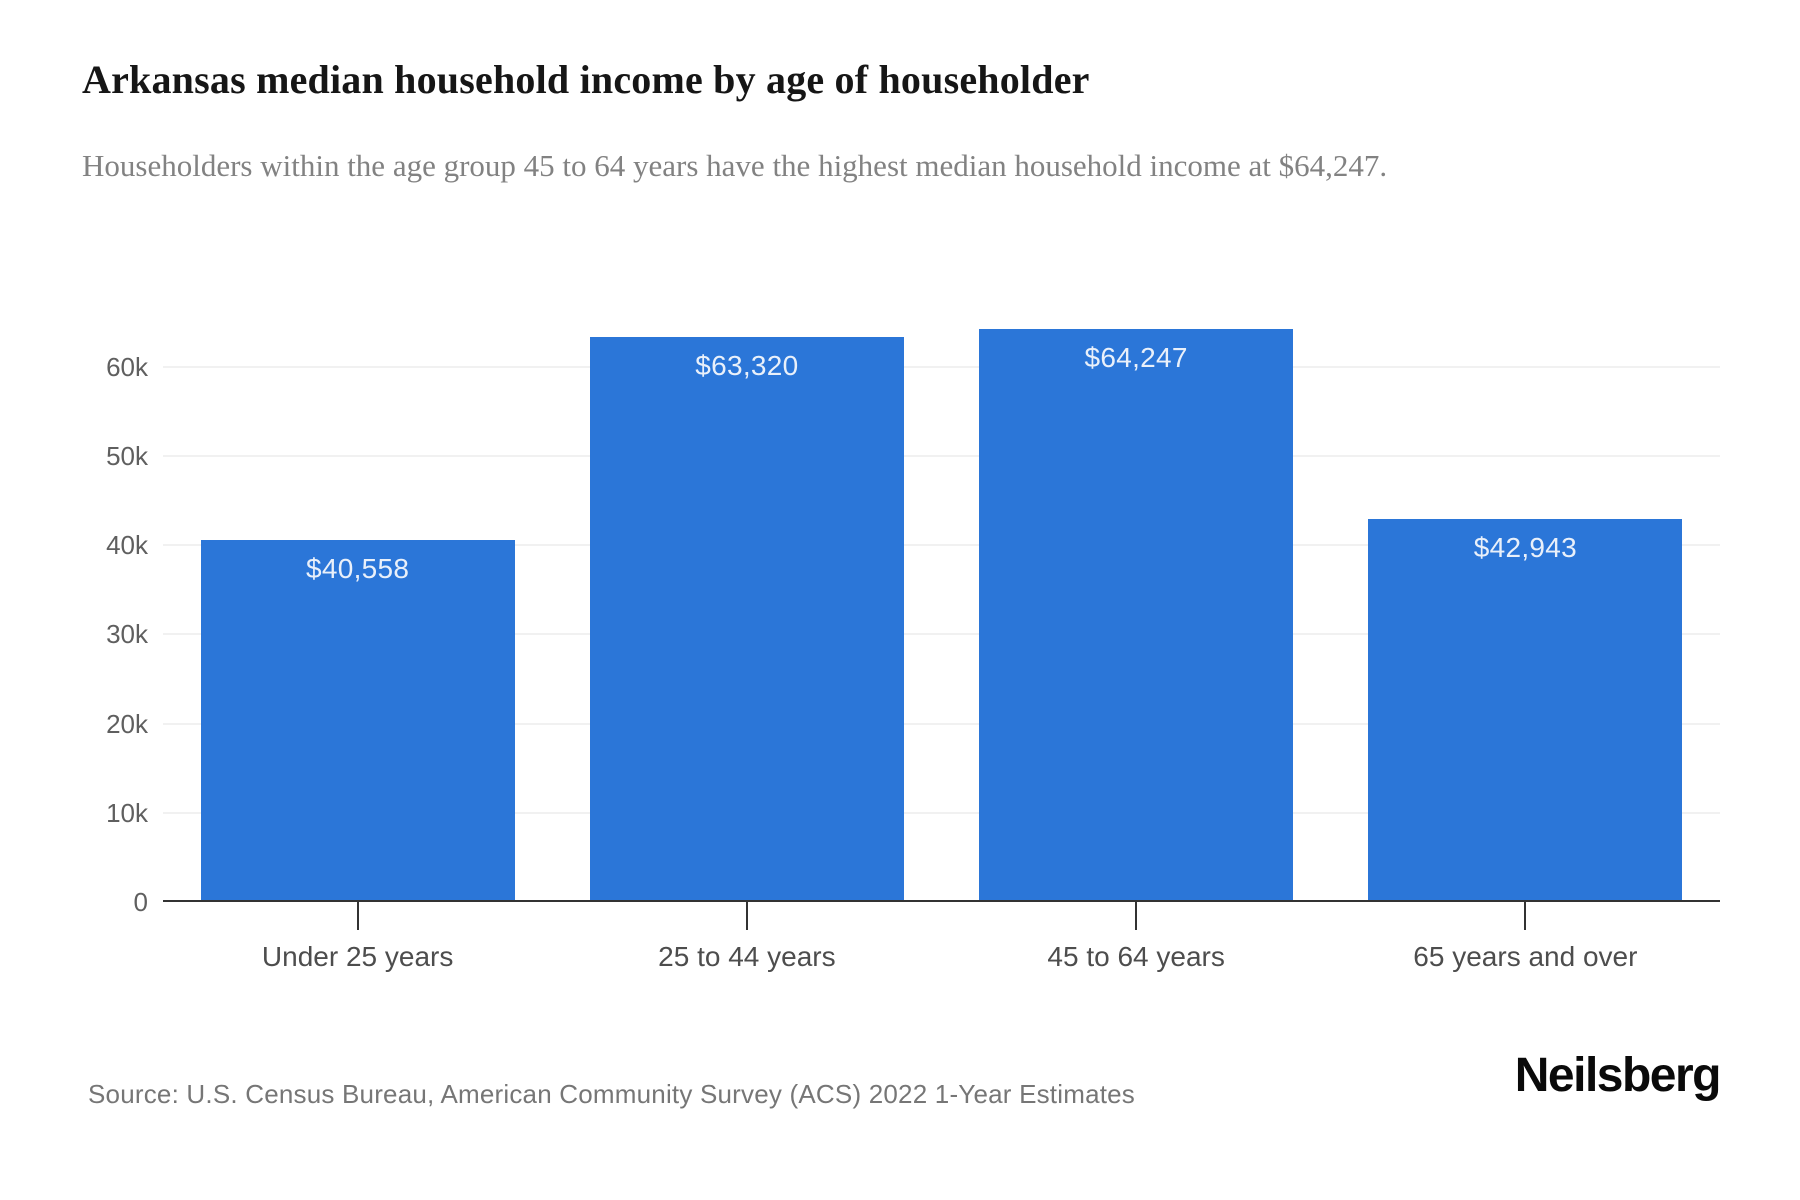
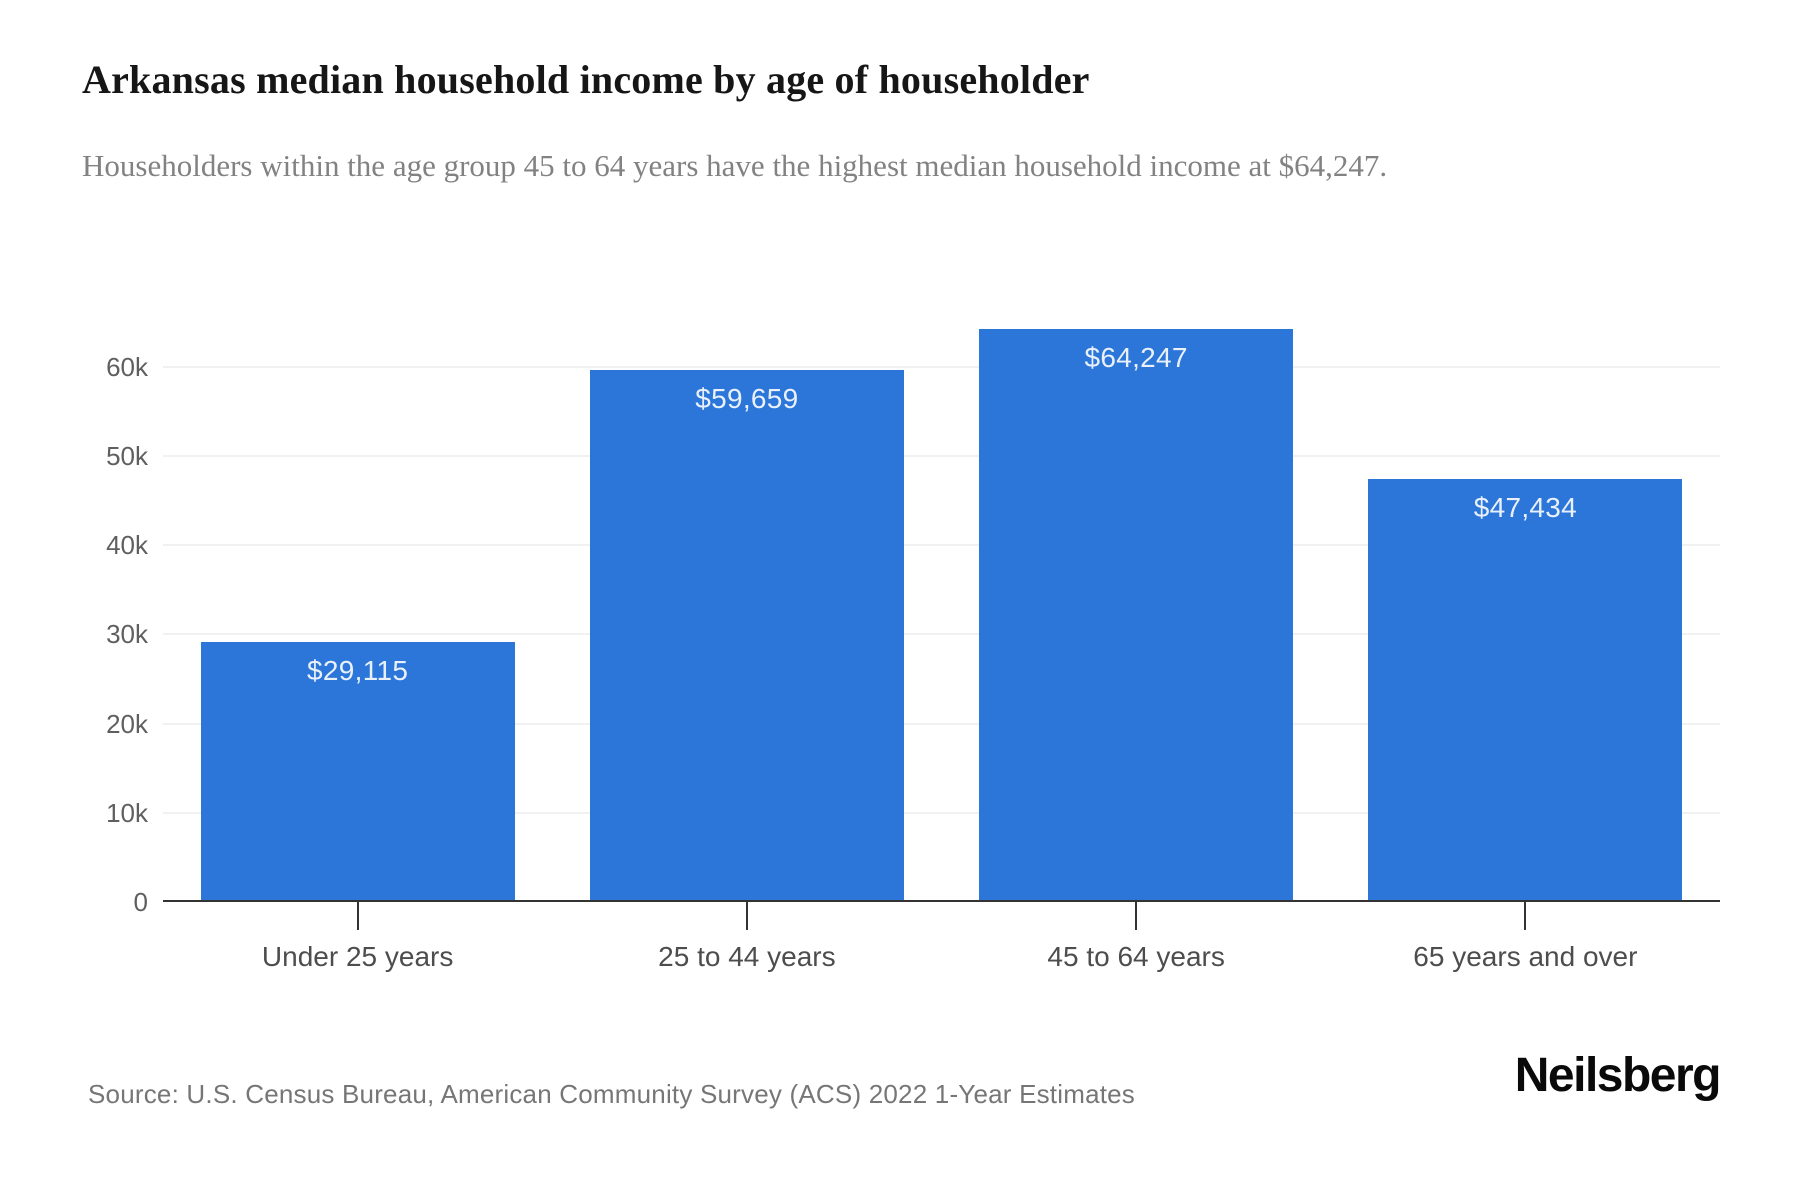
Under 25 years: $40,558 -> $29,115
25 to 44 years: $63,320 -> $59,659
65 years and over: $42,943 -> $47,434
